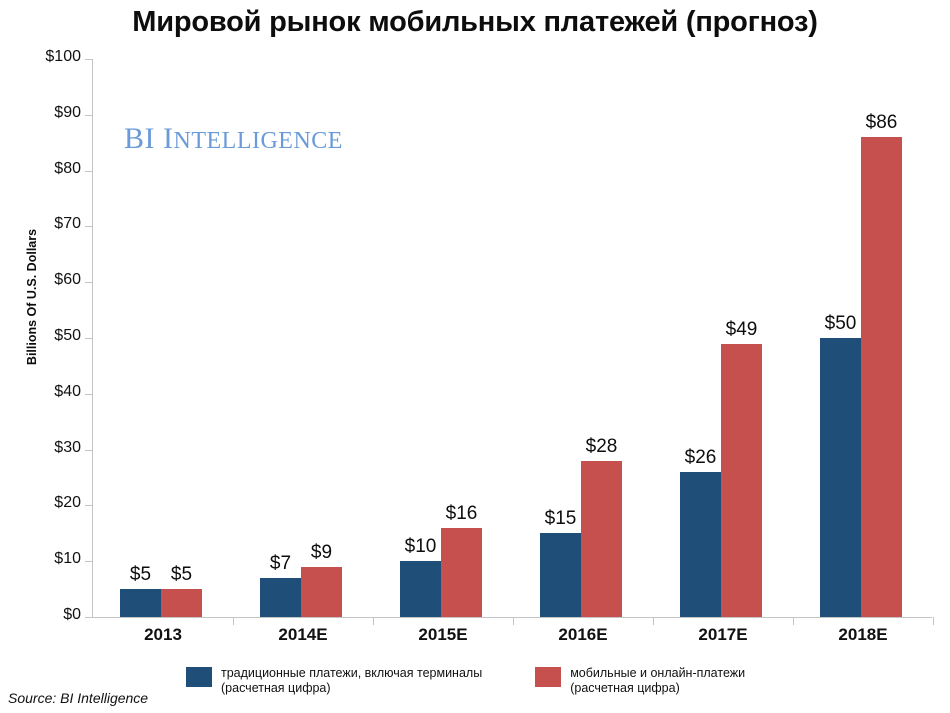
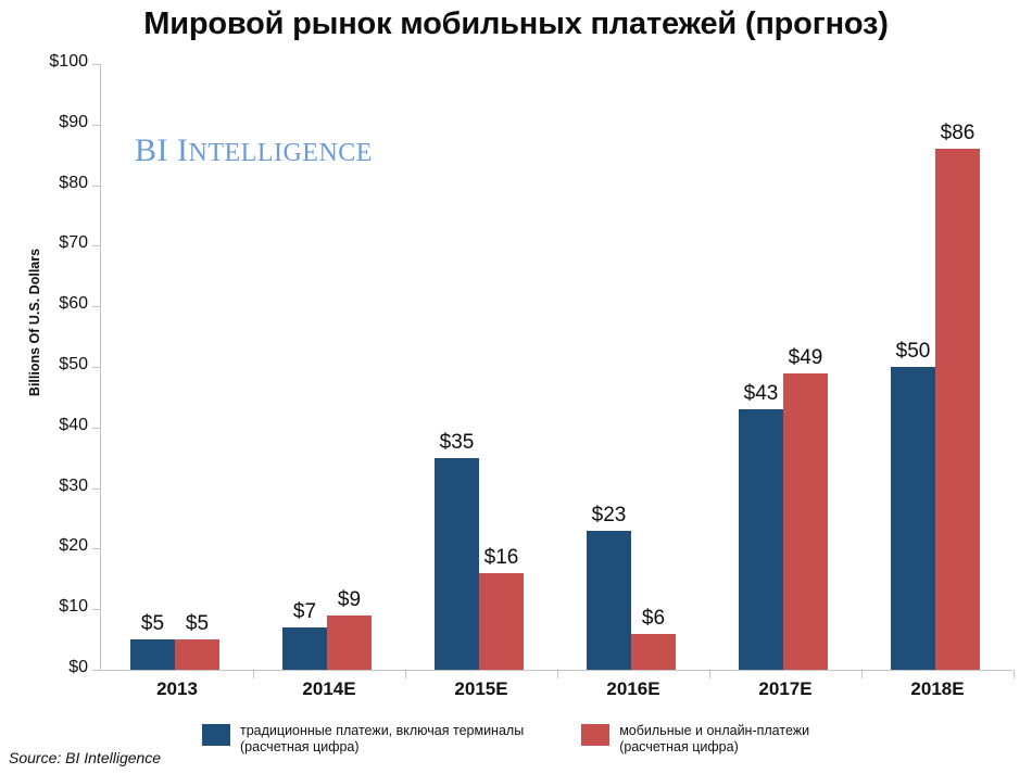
традиционные платежи, включая терминалы (расчетная цифра)/2015E: $10 -> $35
традиционные платежи, включая терминалы (расчетная цифра)/2016E: $15 -> $23
мобильные и онлайн-платежи (расчетная цифра)/2016E: $28 -> $6
традиционные платежи, включая терминалы (расчетная цифра)/2017E: $26 -> $43
